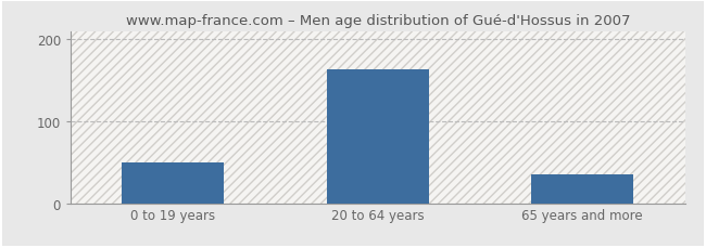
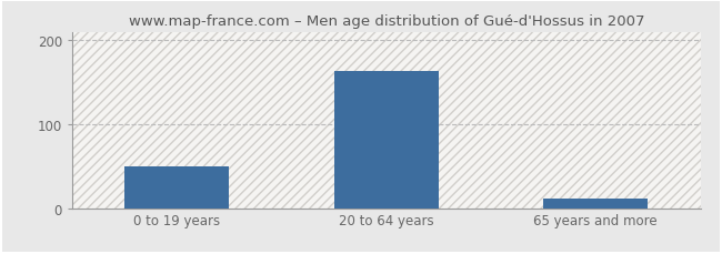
65 years and more: 35 -> 12
